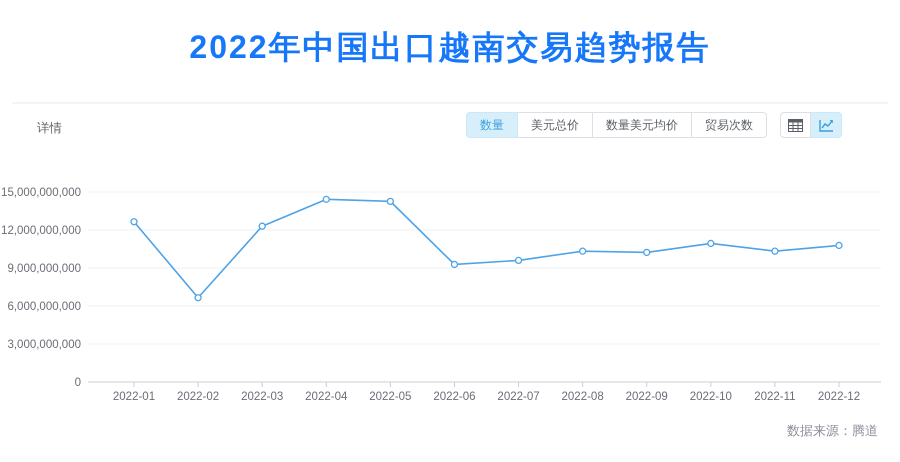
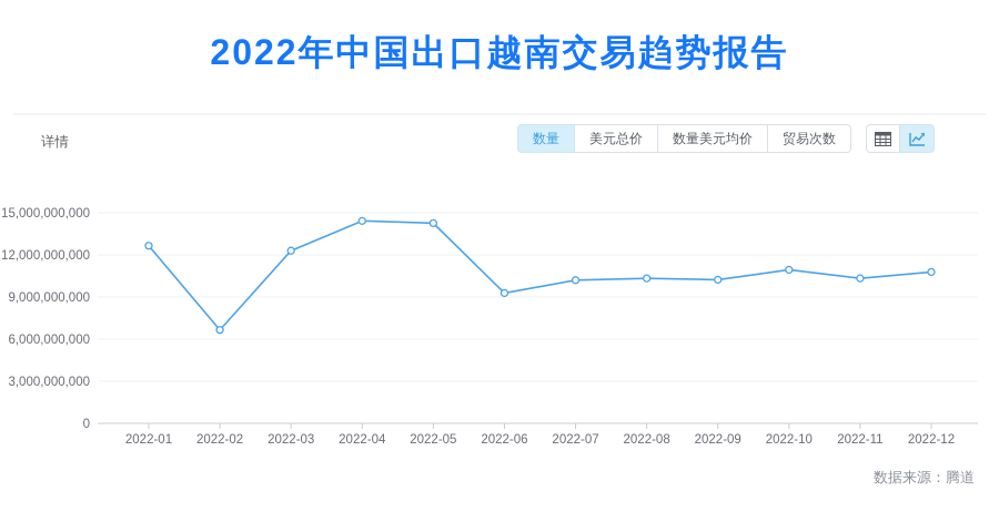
2022-07: 9600000000 -> 10200000000
